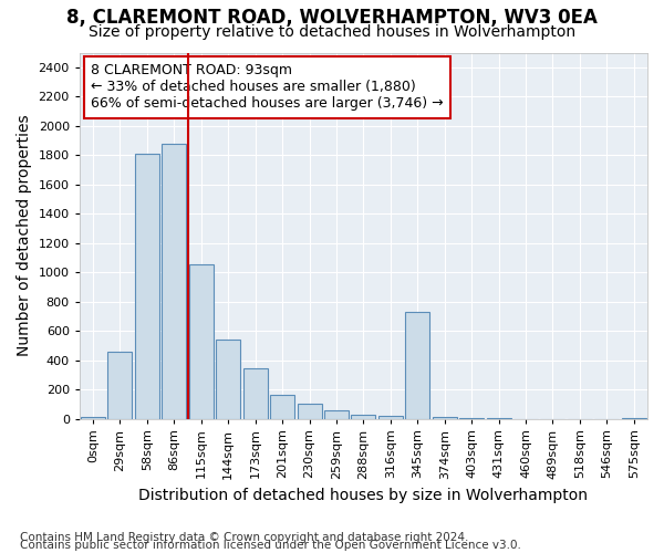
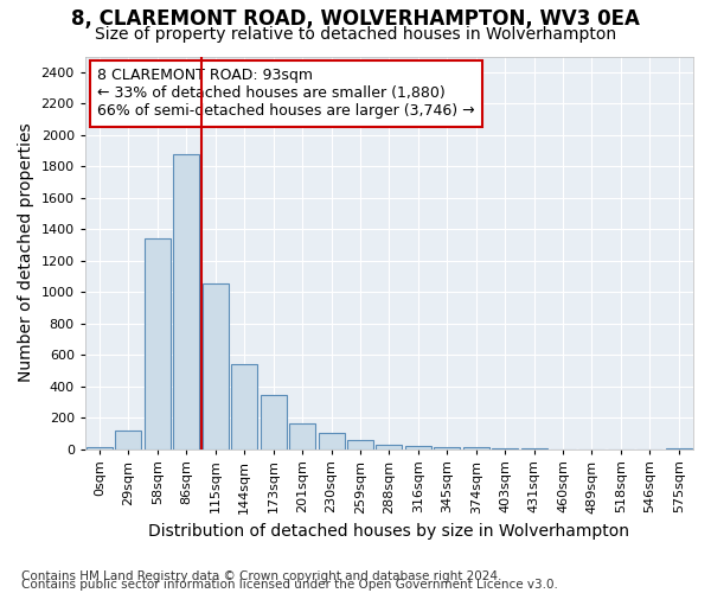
29sqm: 460 -> 120
58sqm: 1810 -> 1340
345sqm: 730 -> 20
